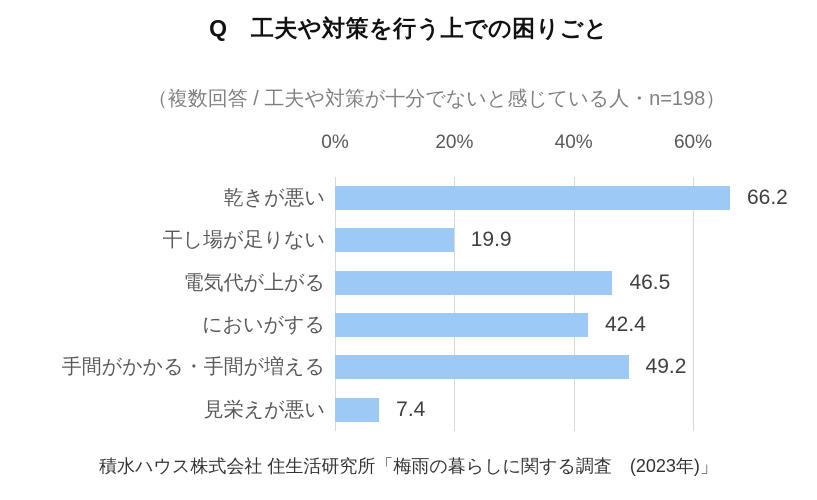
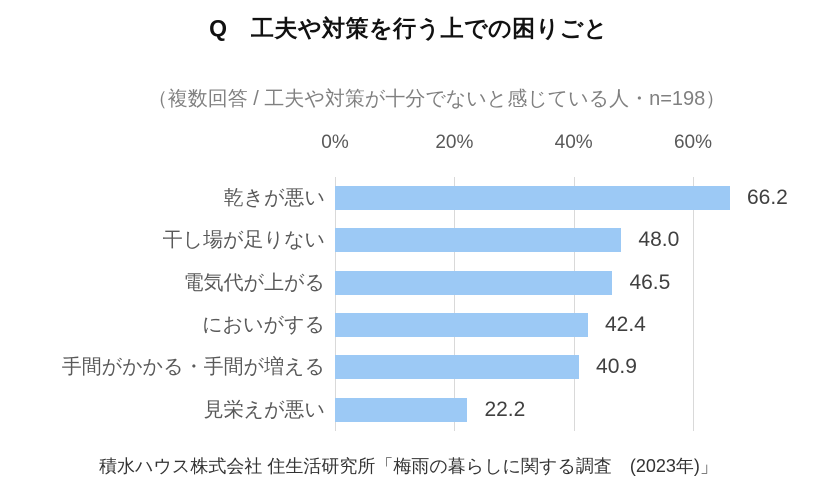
干し場が足りない: 19.9 -> 48.0
手間がかかる・手間が増える: 49.2 -> 40.9
見栄えが悪い: 7.4 -> 22.2
